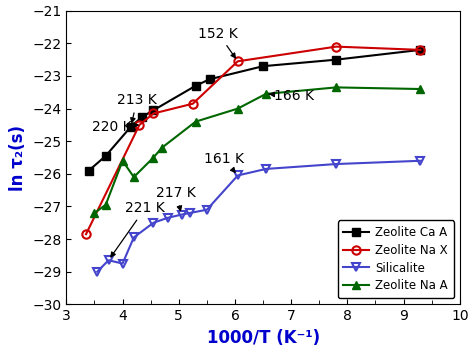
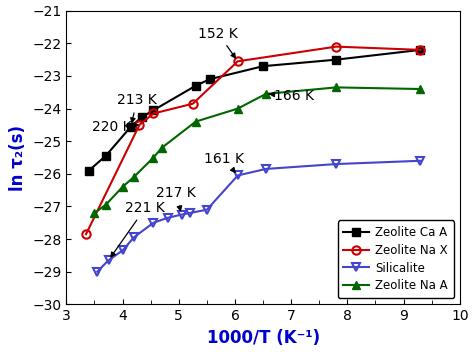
Silicalite/4: -28.75 -> -28.35
Zeolite Na A/4: -25.60 -> -26.40
